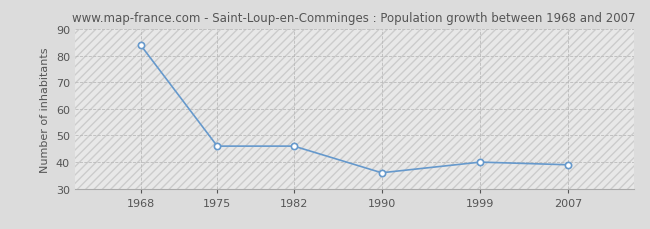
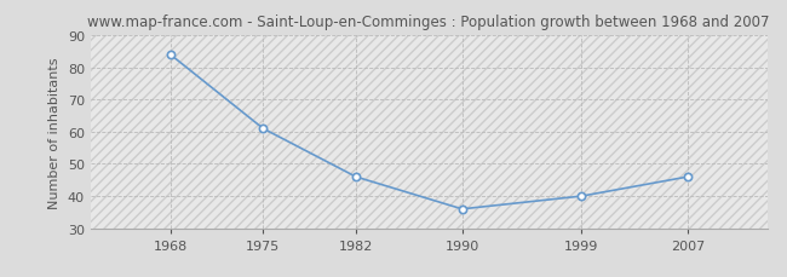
1975: 46 -> 61
2007: 39 -> 46
